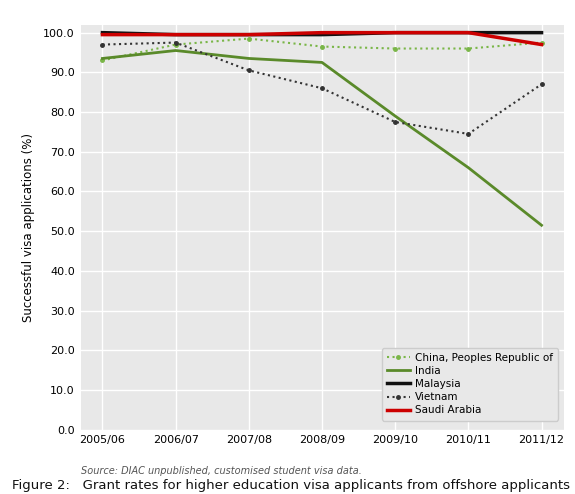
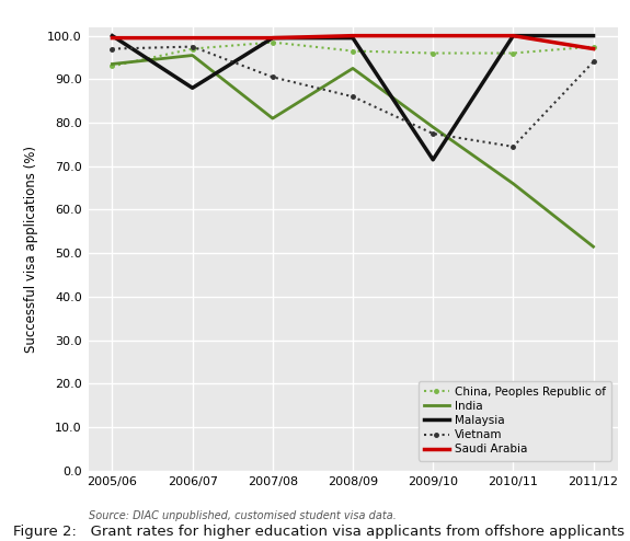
Malaysia/2006/07: 99.5 -> 88.0
India/2007/08: 93.5 -> 81.0
Malaysia/2009/10: 100.0 -> 71.5
Vietnam/2011/12: 87.0 -> 94.0
